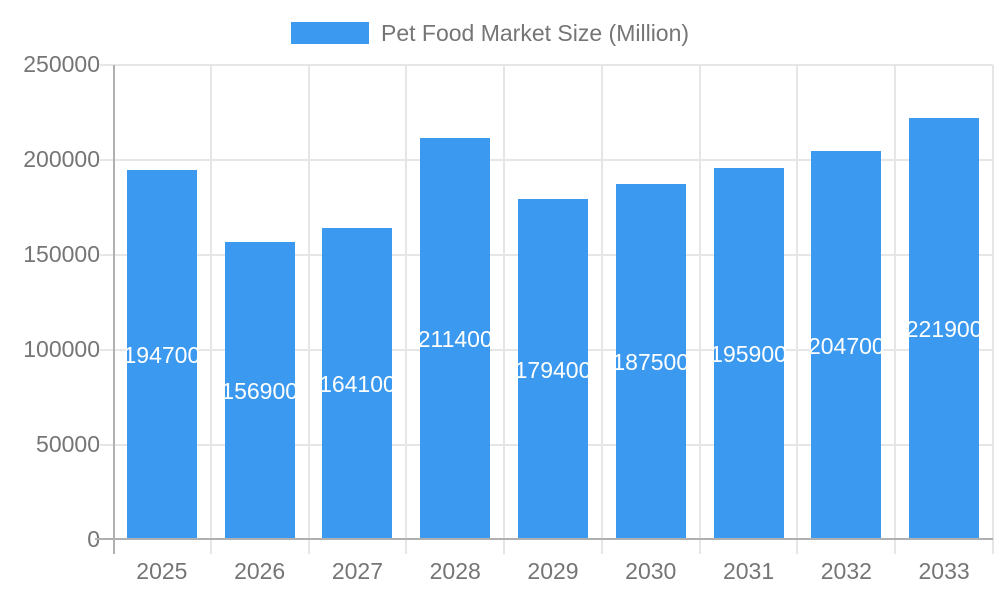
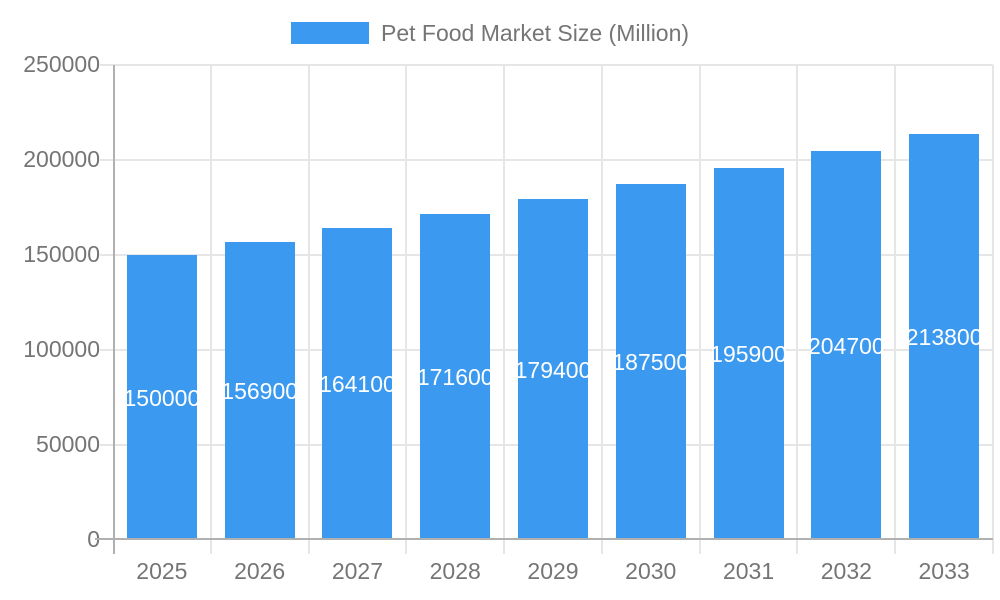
2025: 194700 -> 150000
2028: 211400 -> 171600
2033: 221900 -> 213800
